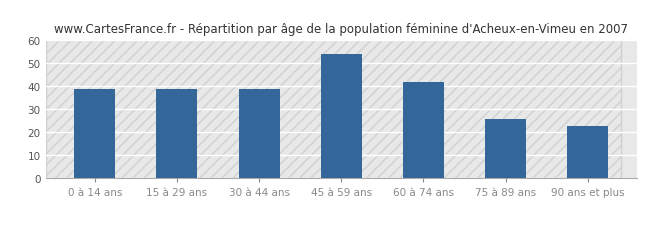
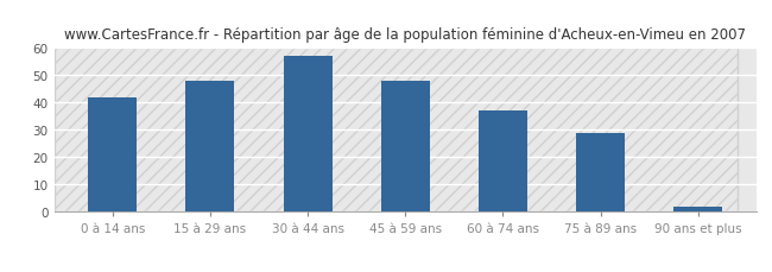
0 à 14 ans: 39 -> 42
15 à 29 ans: 39 -> 48
30 à 44 ans: 39 -> 57
45 à 59 ans: 54 -> 48
60 à 74 ans: 42 -> 37
75 à 89 ans: 26 -> 29
90 ans et plus: 23 -> 2
